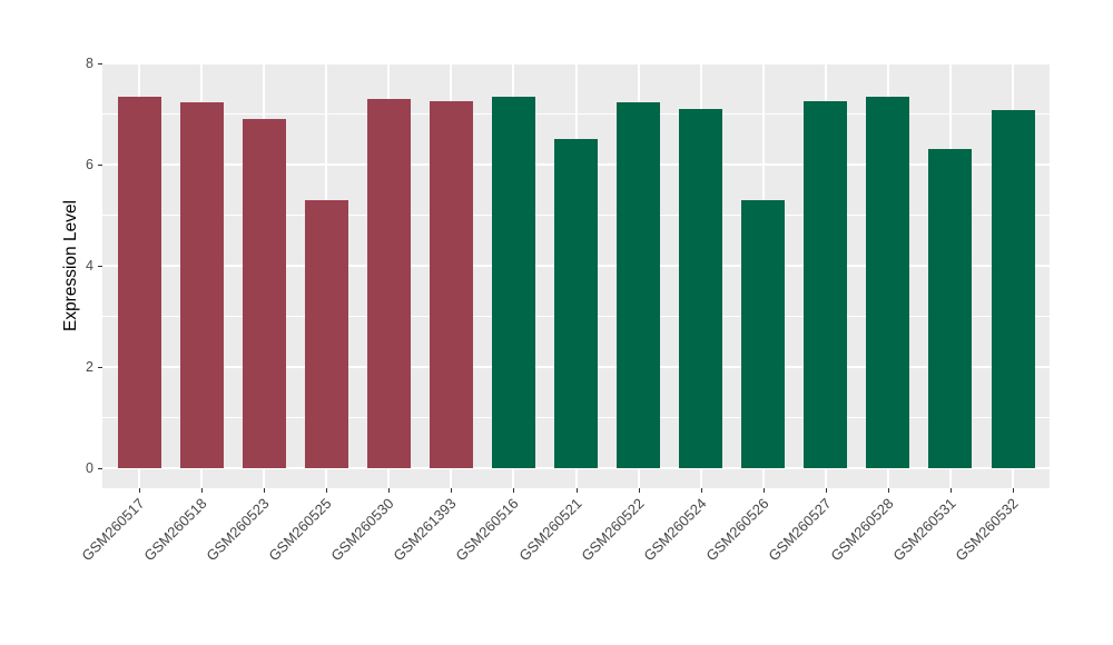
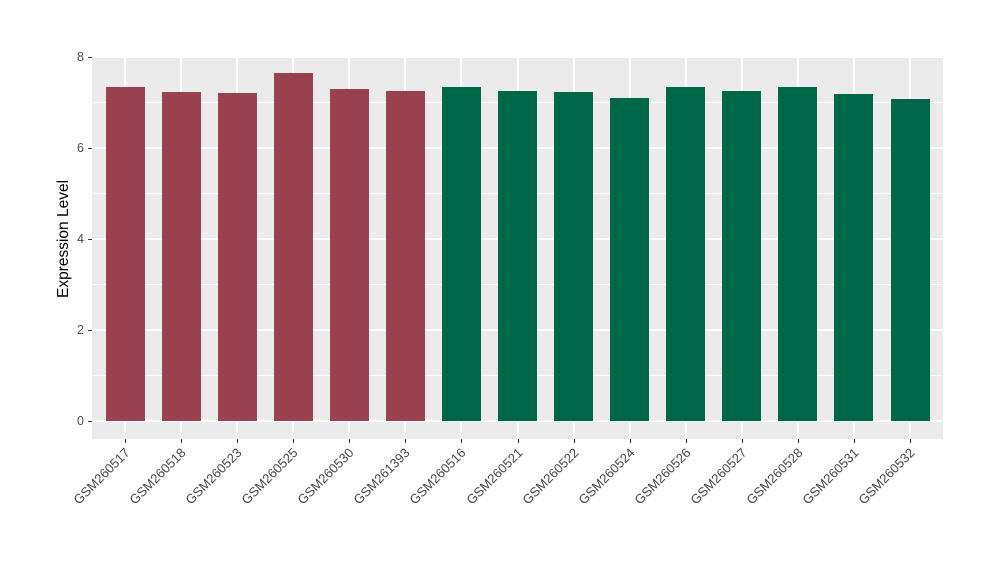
GSM260523: 6.9 -> 7.2
GSM260525: 5.3 -> 7.6
GSM260521: 6.5 -> 7.2
GSM260526: 5.3 -> 7.3
GSM260531: 6.3 -> 7.2
